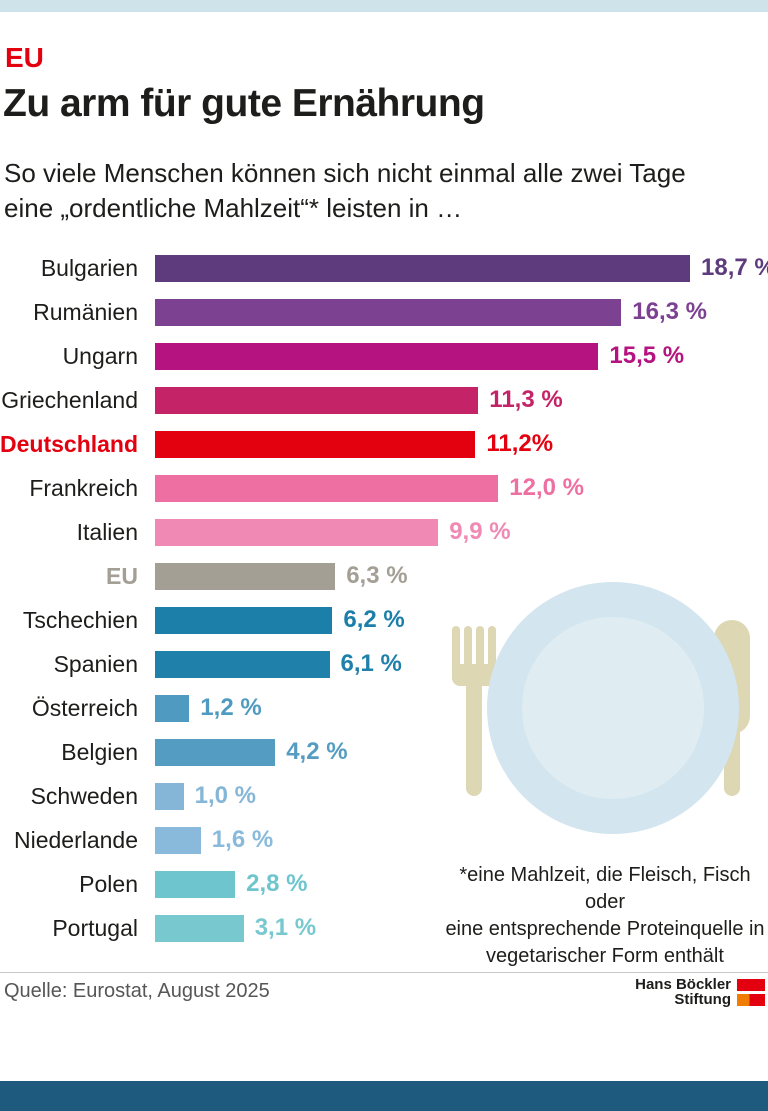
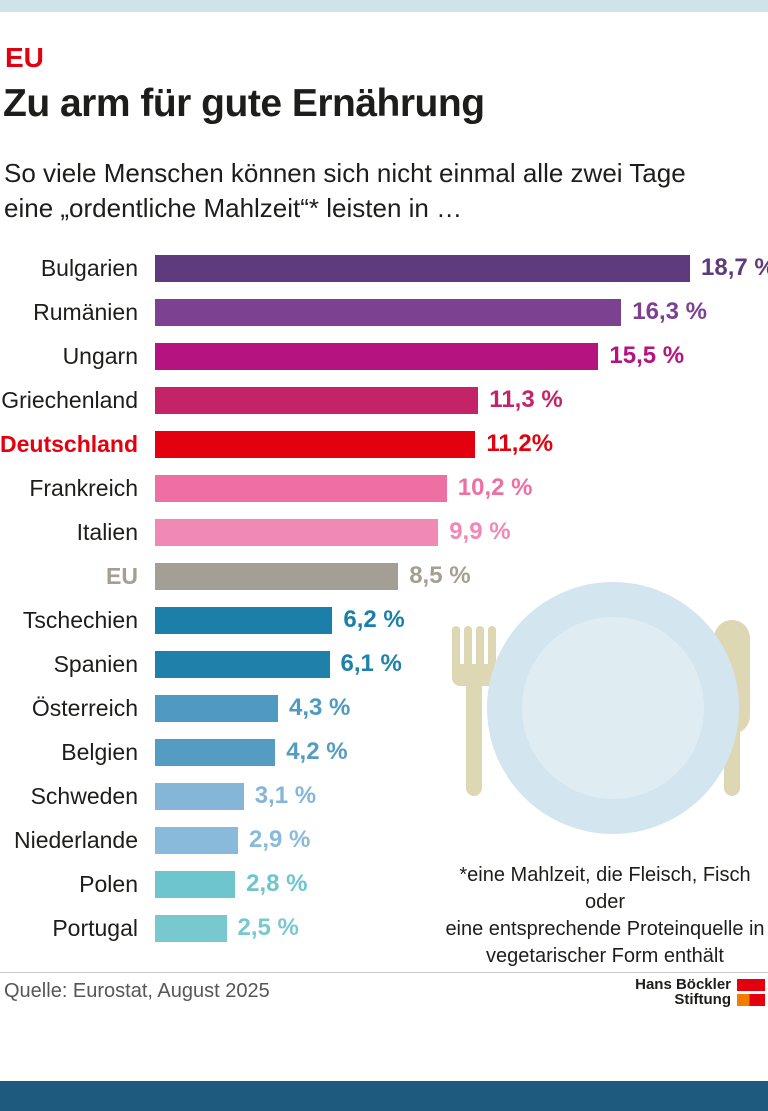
Frankreich: 12,0 -> 10,2
EU: 6,3 -> 8,5
Österreich: 1,2 -> 4,3
Schweden: 1,0 -> 3,1
Niederlande: 1,6 -> 2,9
Portugal: 3,1 -> 2,5
